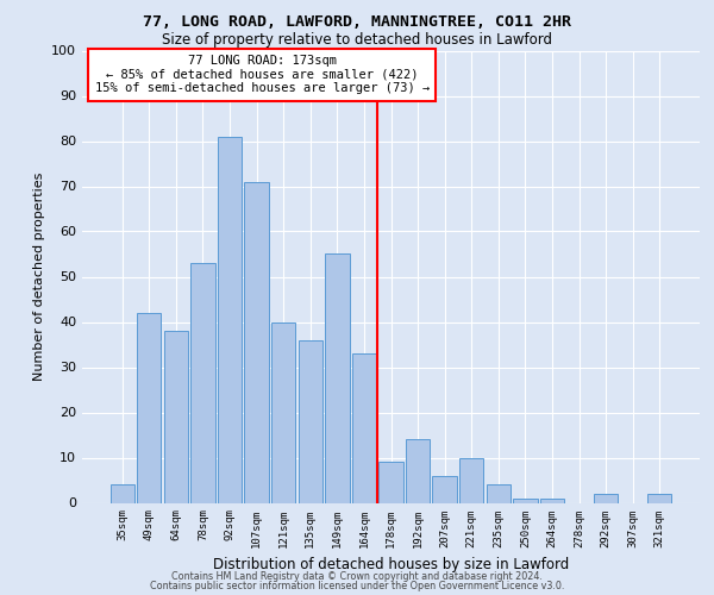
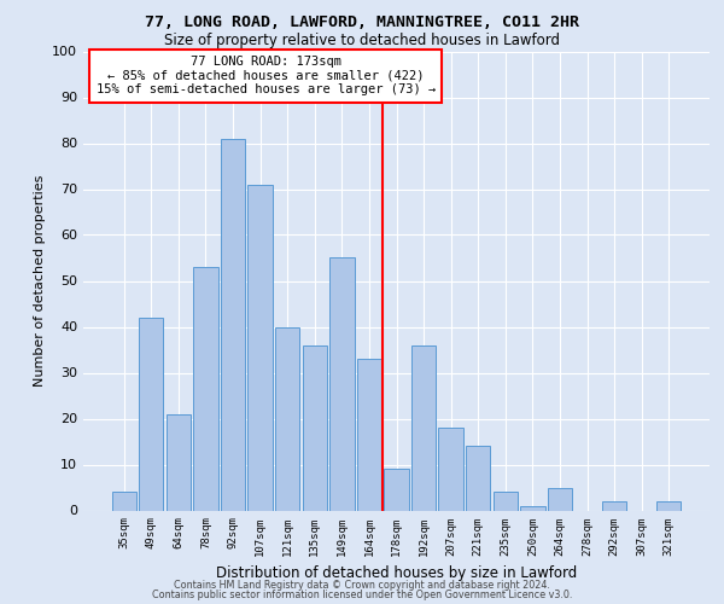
64sqm: 38 -> 21
192sqm: 14 -> 36
207sqm: 6 -> 18
221sqm: 10 -> 14
264sqm: 1 -> 5
